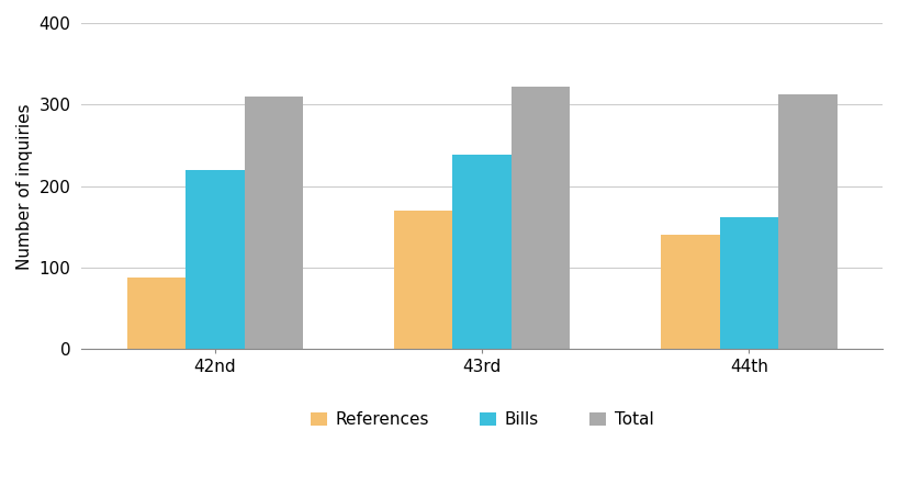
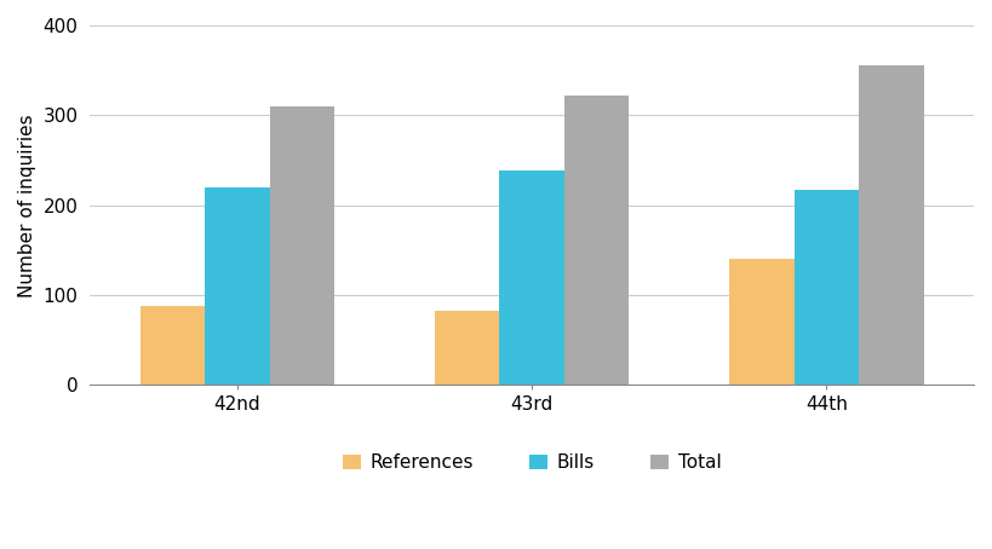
References/43rd: 170 -> 83
Bills/44th: 162 -> 217
Total/44th: 312 -> 355
